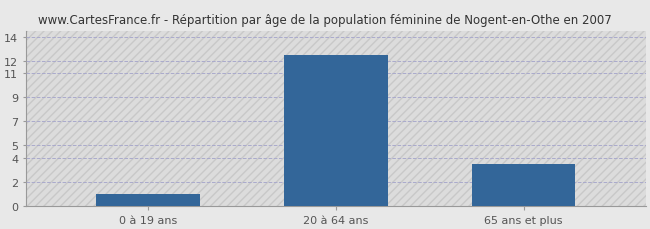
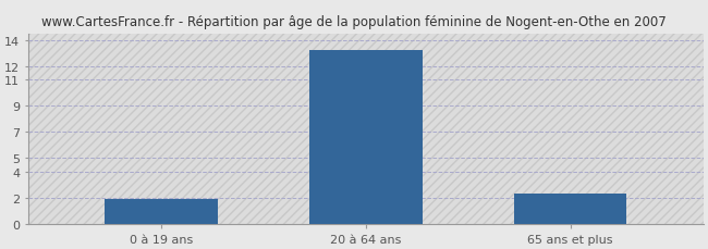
0 à 19 ans: 1.0 -> 1.9
20 à 64 ans: 12.5 -> 13.2
65 ans et plus: 3.5 -> 2.3
